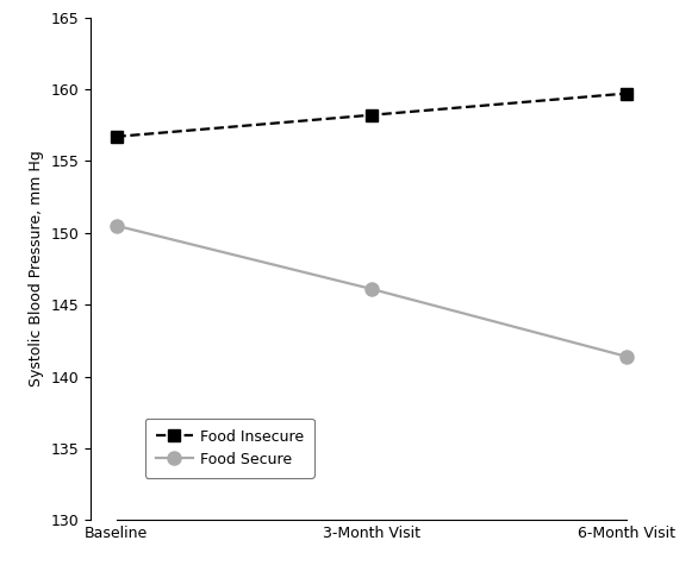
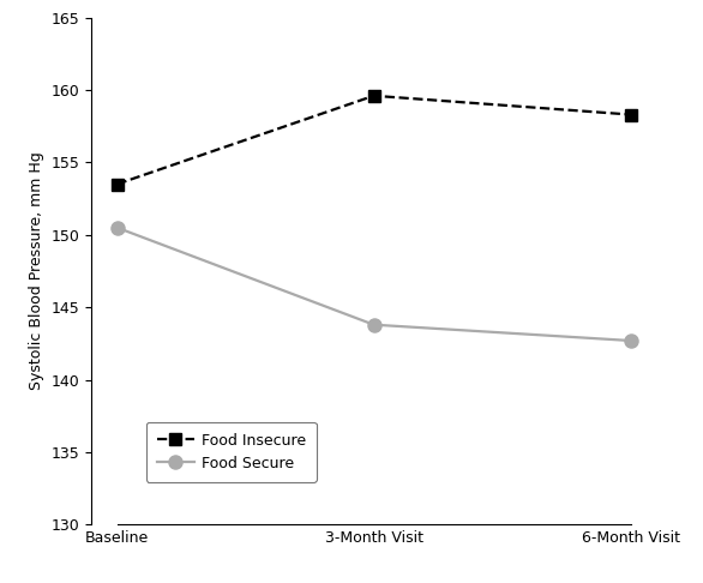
Food Insecure/Baseline: 156.7 -> 153.5
Food Insecure/3-Month Visit: 158.2 -> 159.6
Food Secure/3-Month Visit: 146.1 -> 143.8
Food Insecure/6-Month Visit: 159.7 -> 158.3
Food Secure/6-Month Visit: 141.4 -> 142.7
